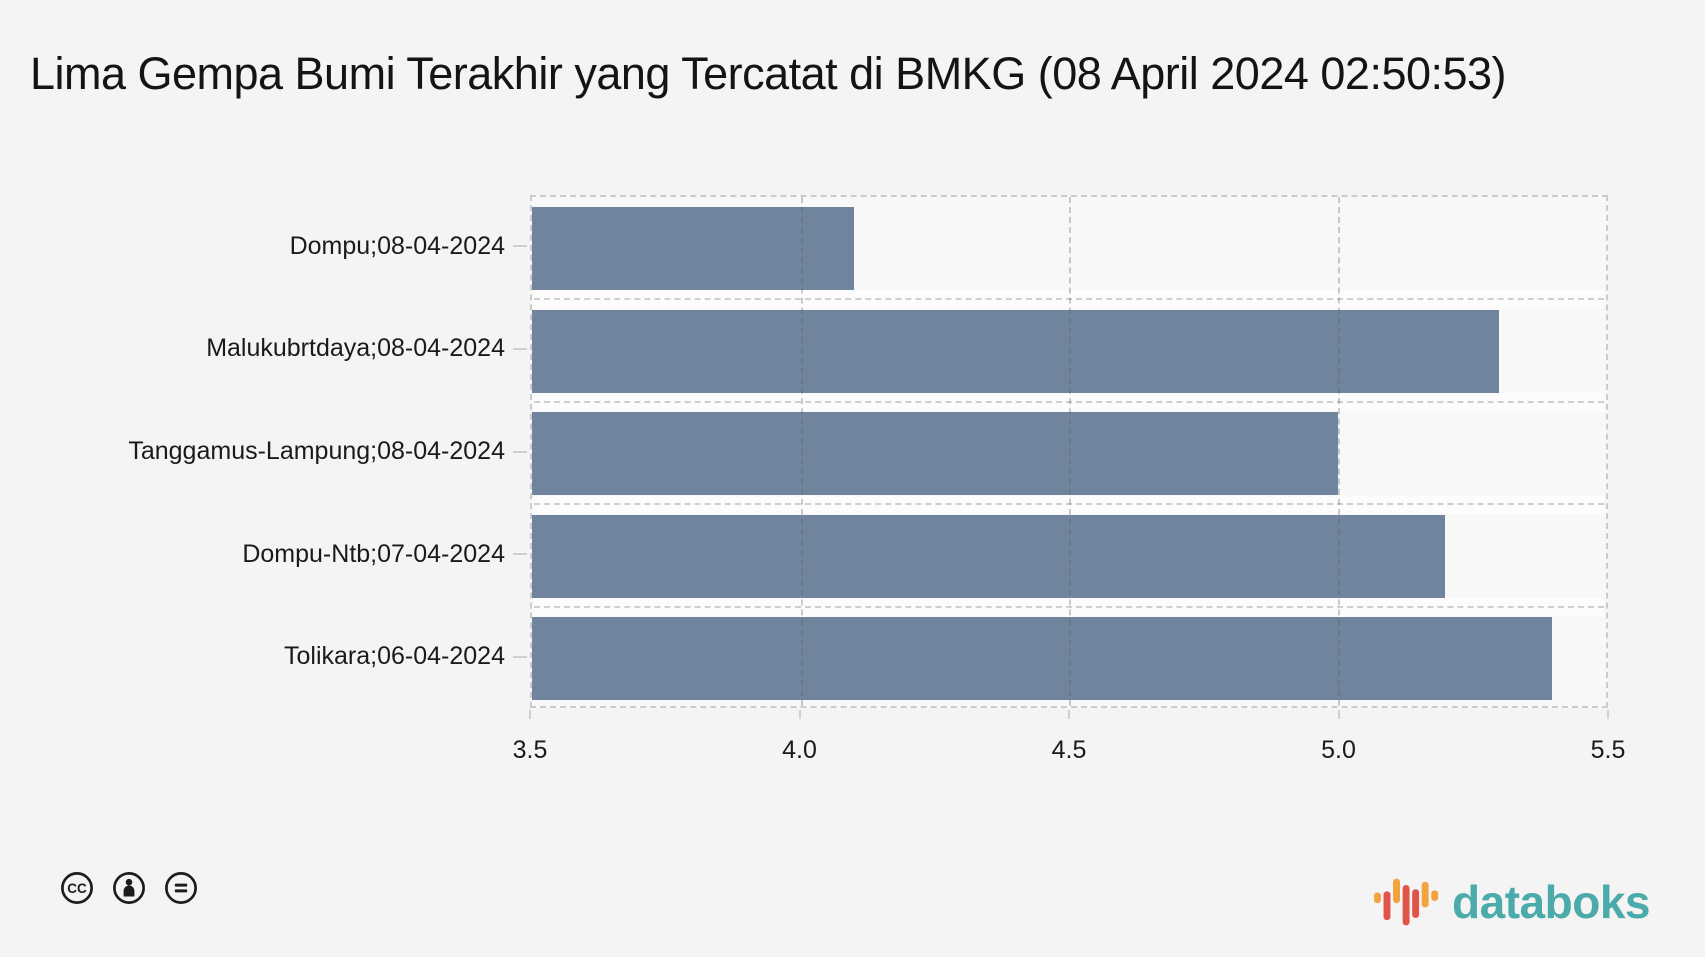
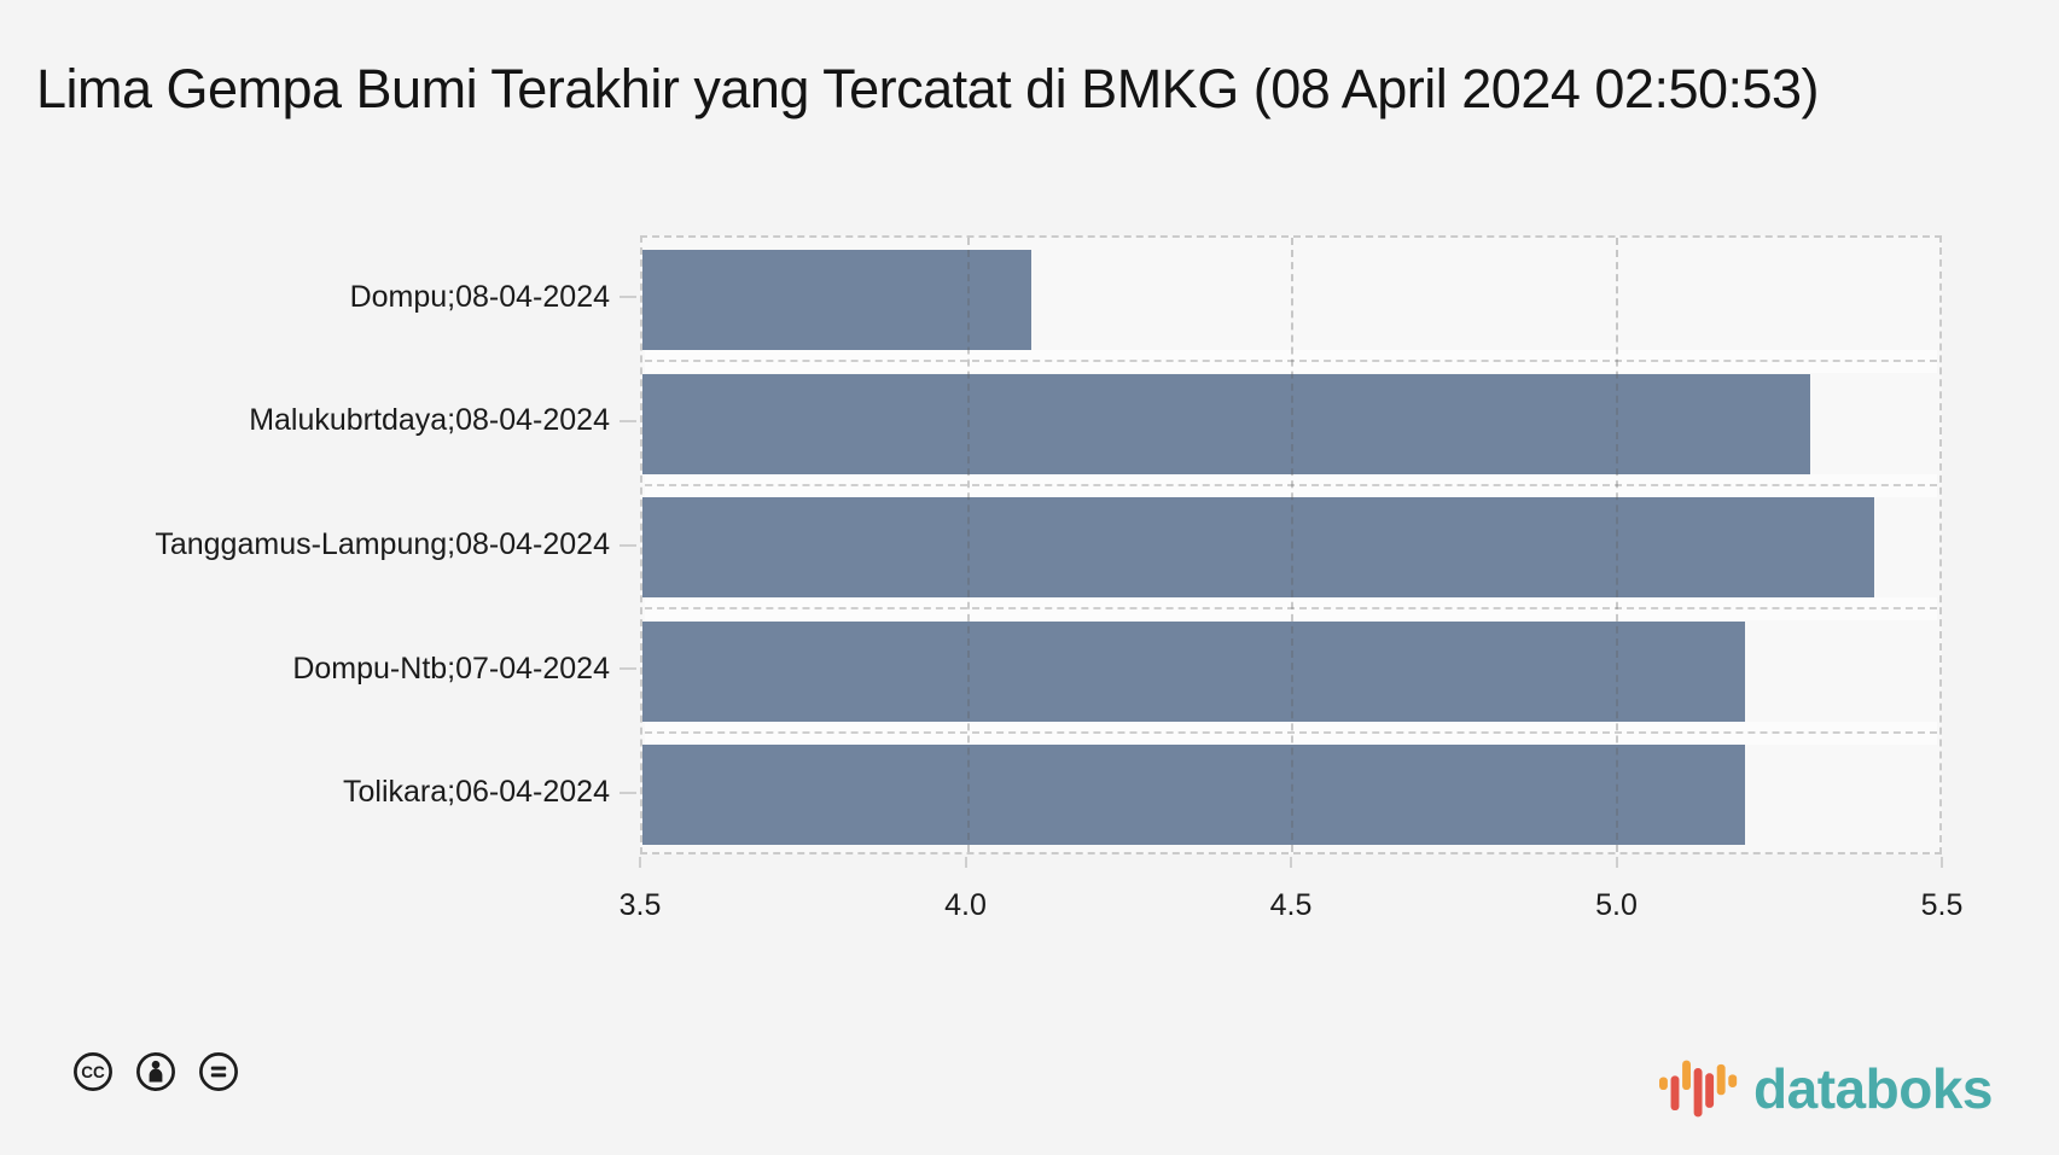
Tanggamus-Lampung;08-04-2024: 5.0 -> 5.4
Tolikara;06-04-2024: 5.4 -> 5.2
